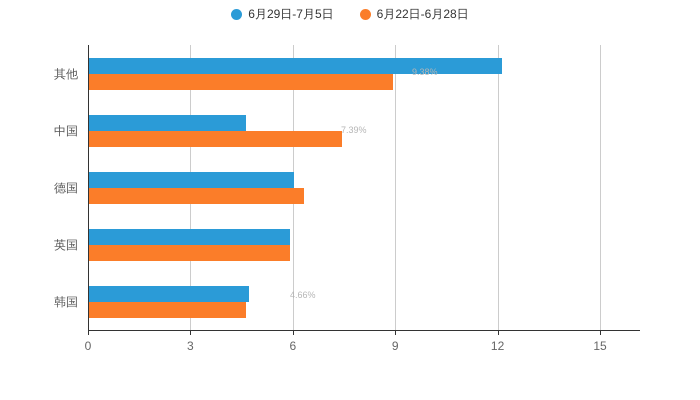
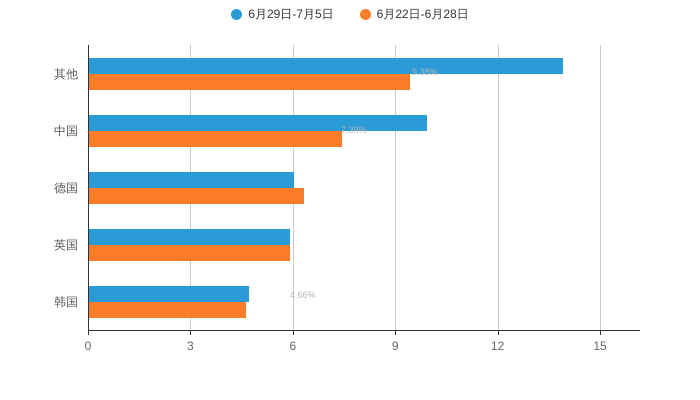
6月29日-7月5日/其他: 12.1 -> 13.9
6月22日-6月28日/其他: 8.9 -> 9.4
6月29日-7月5日/中国: 4.6 -> 9.9
